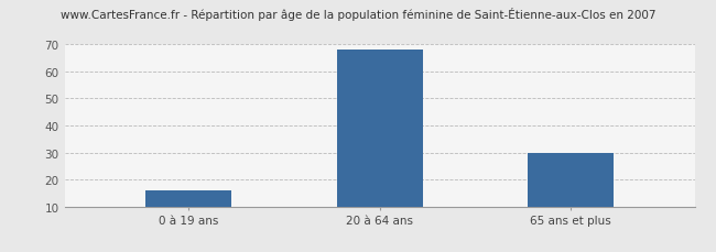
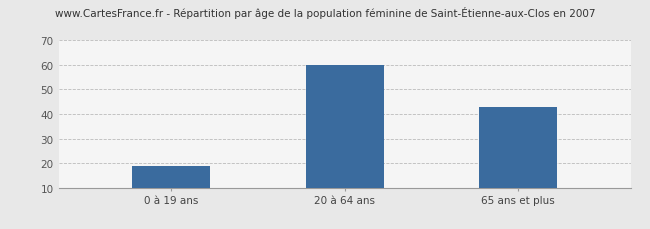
0 à 19 ans: 16 -> 19
20 à 64 ans: 68 -> 60
65 ans et plus: 30 -> 43
